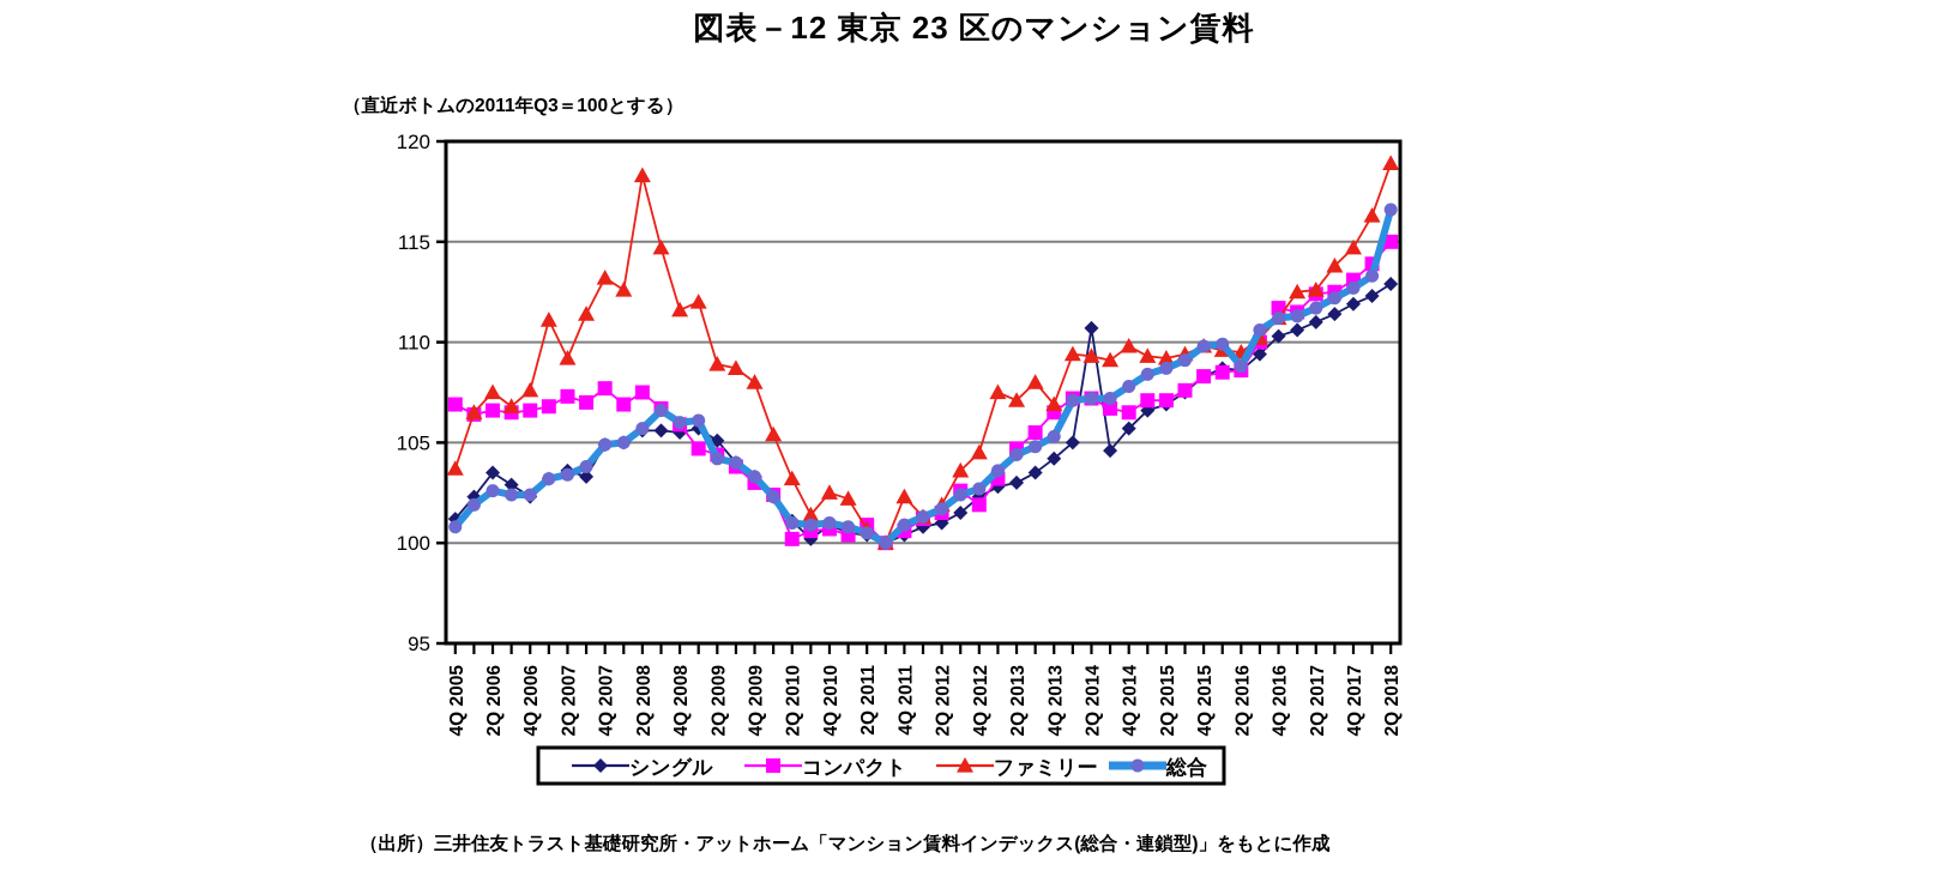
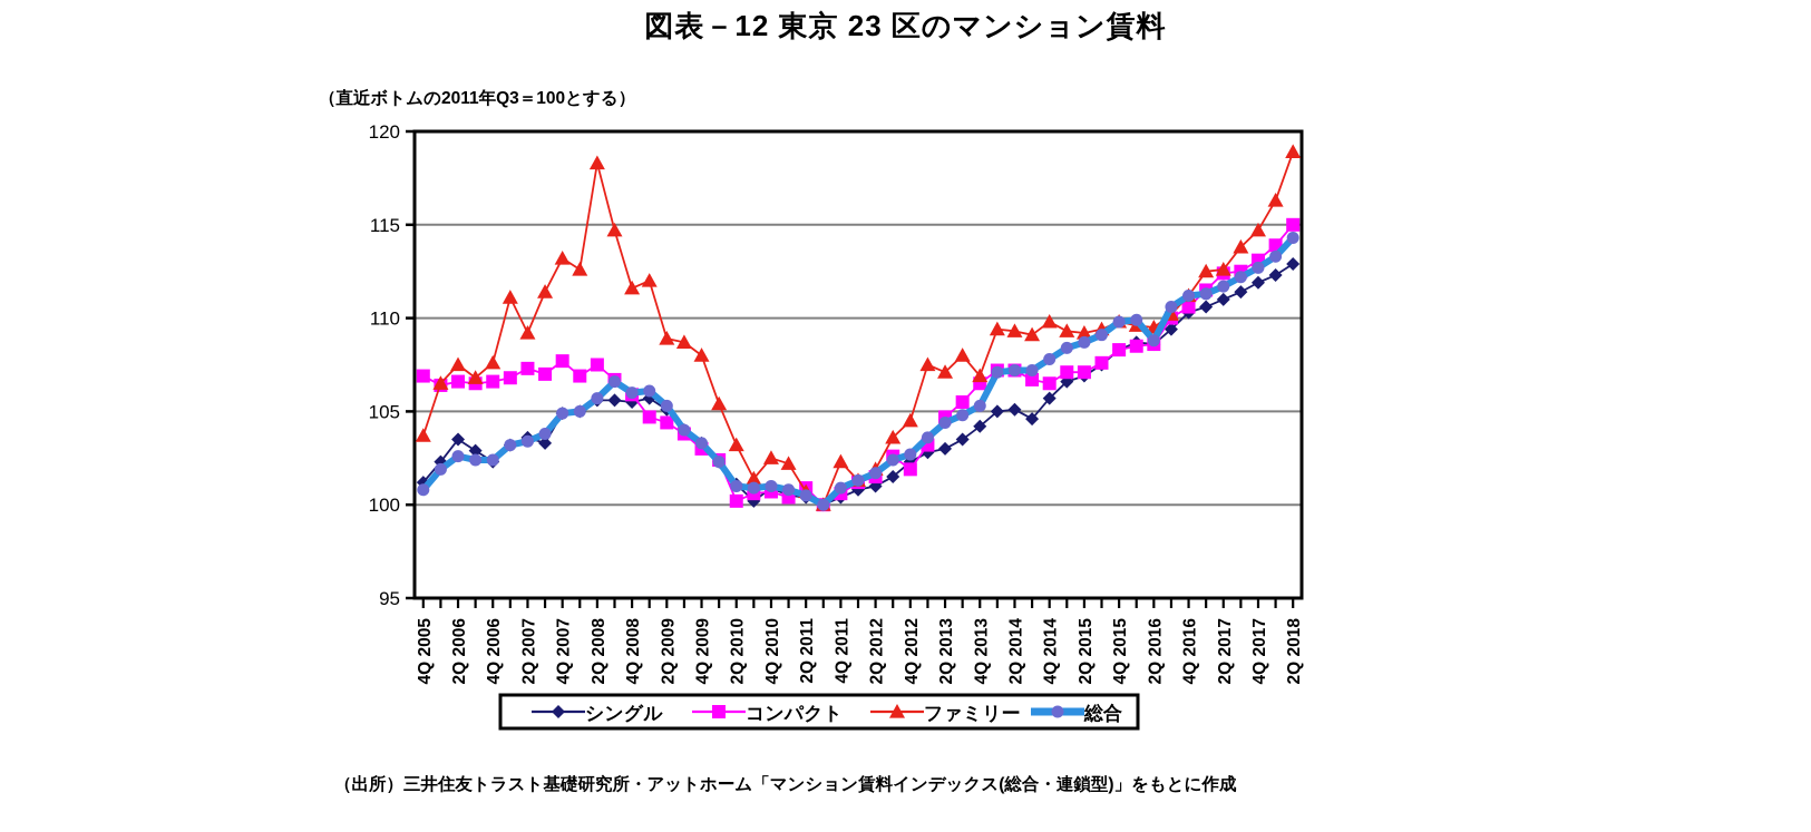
総合/2Q 2009: 104.2 -> 105.3
シングル/2Q 2014: 110.7 -> 105.1
コンパクト/4Q 2016: 111.7 -> 110.6
総合/2Q 2018: 116.6 -> 114.3
